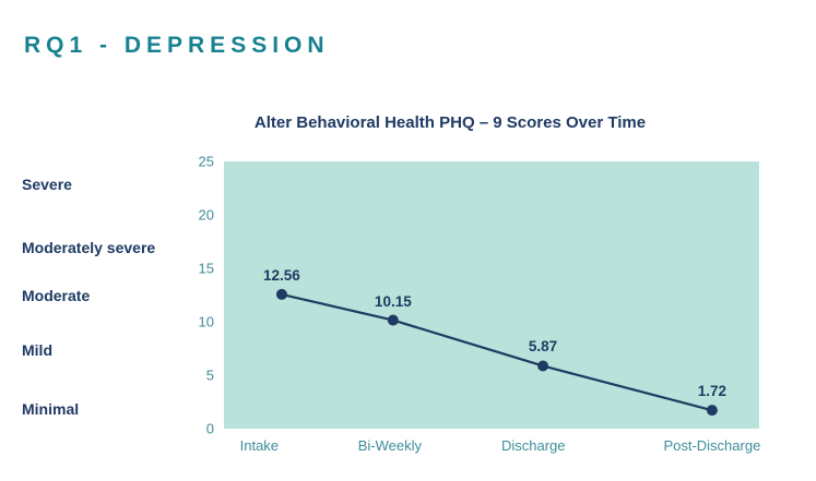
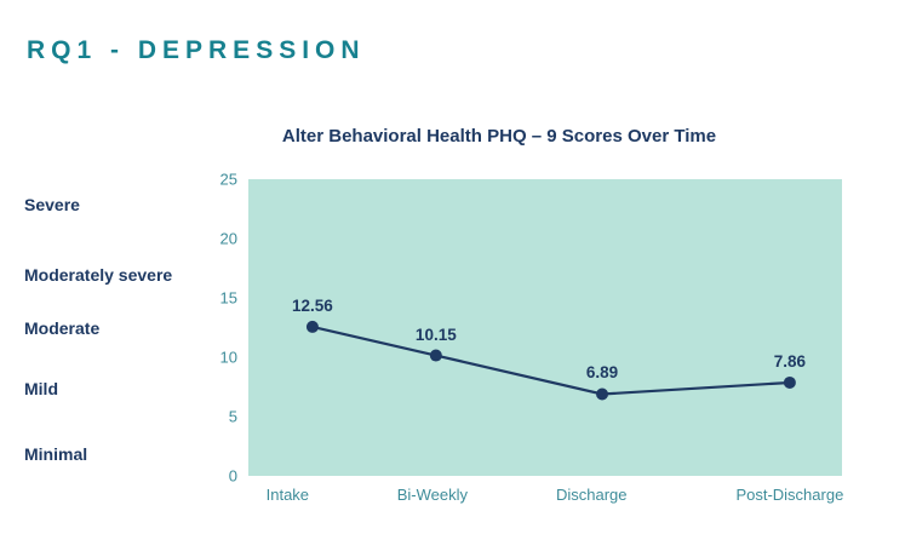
Discharge: 5.87 -> 6.89
Post-Discharge: 1.72 -> 7.86
